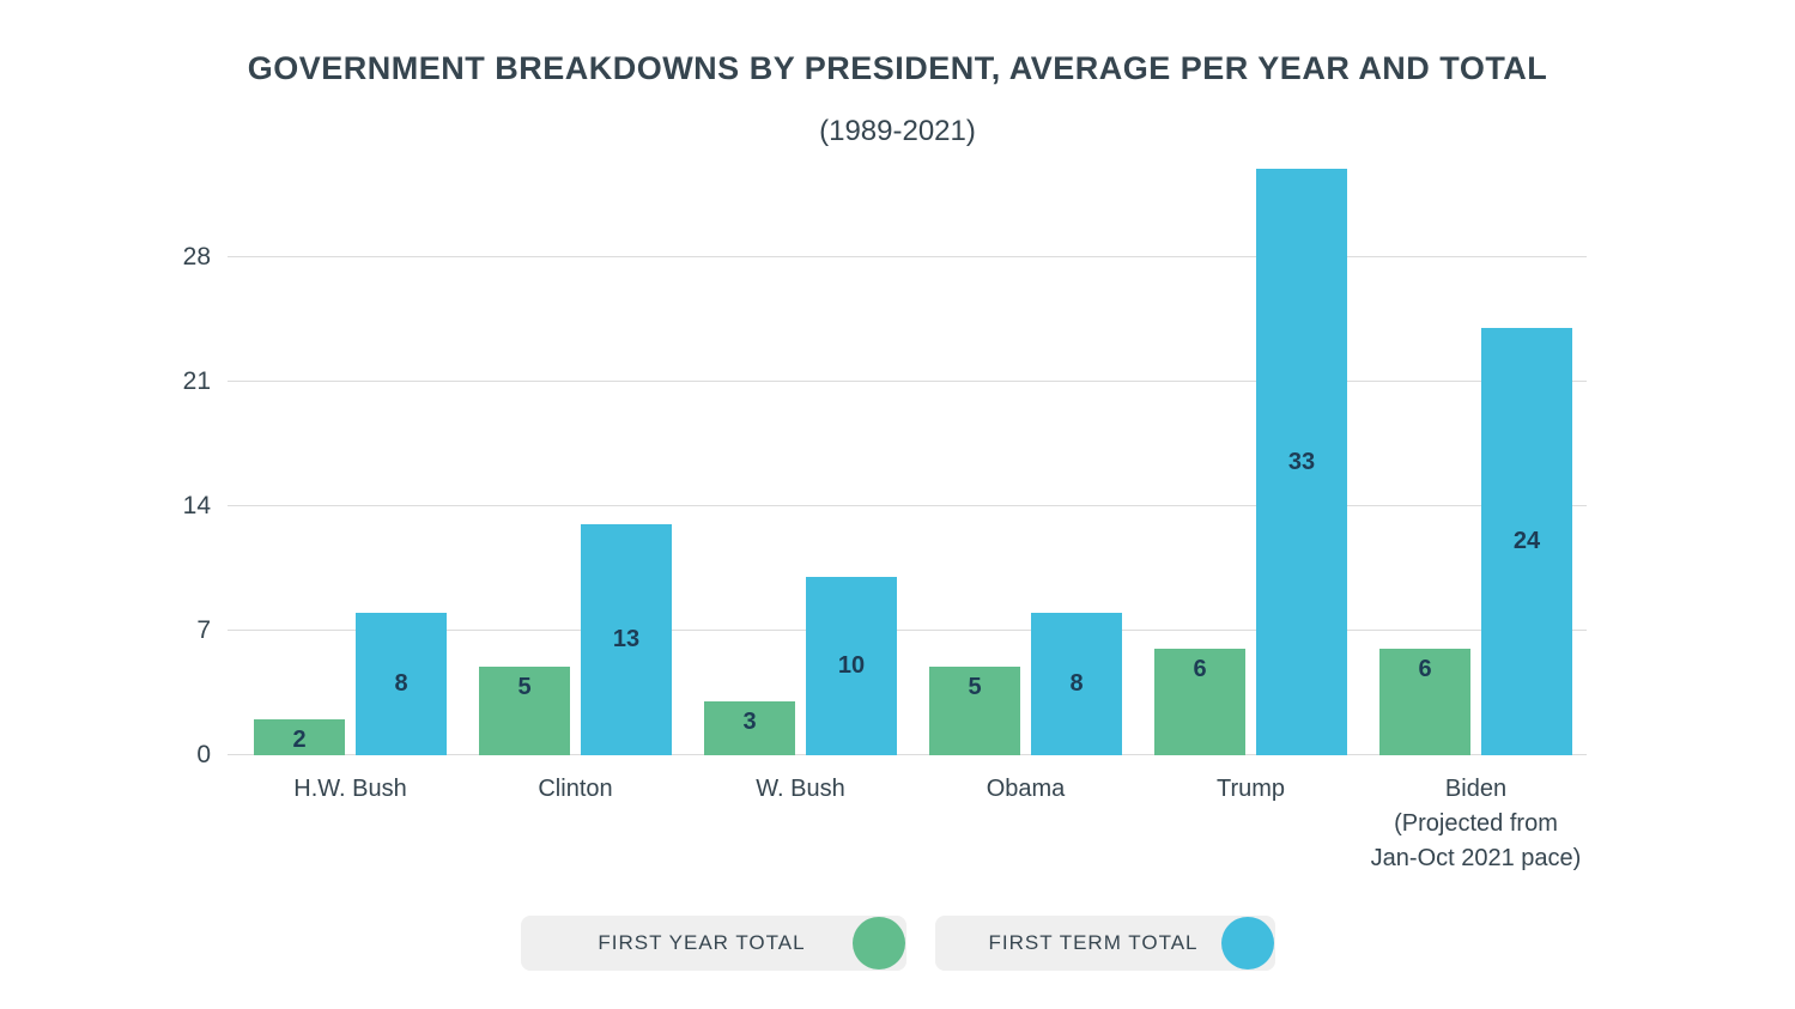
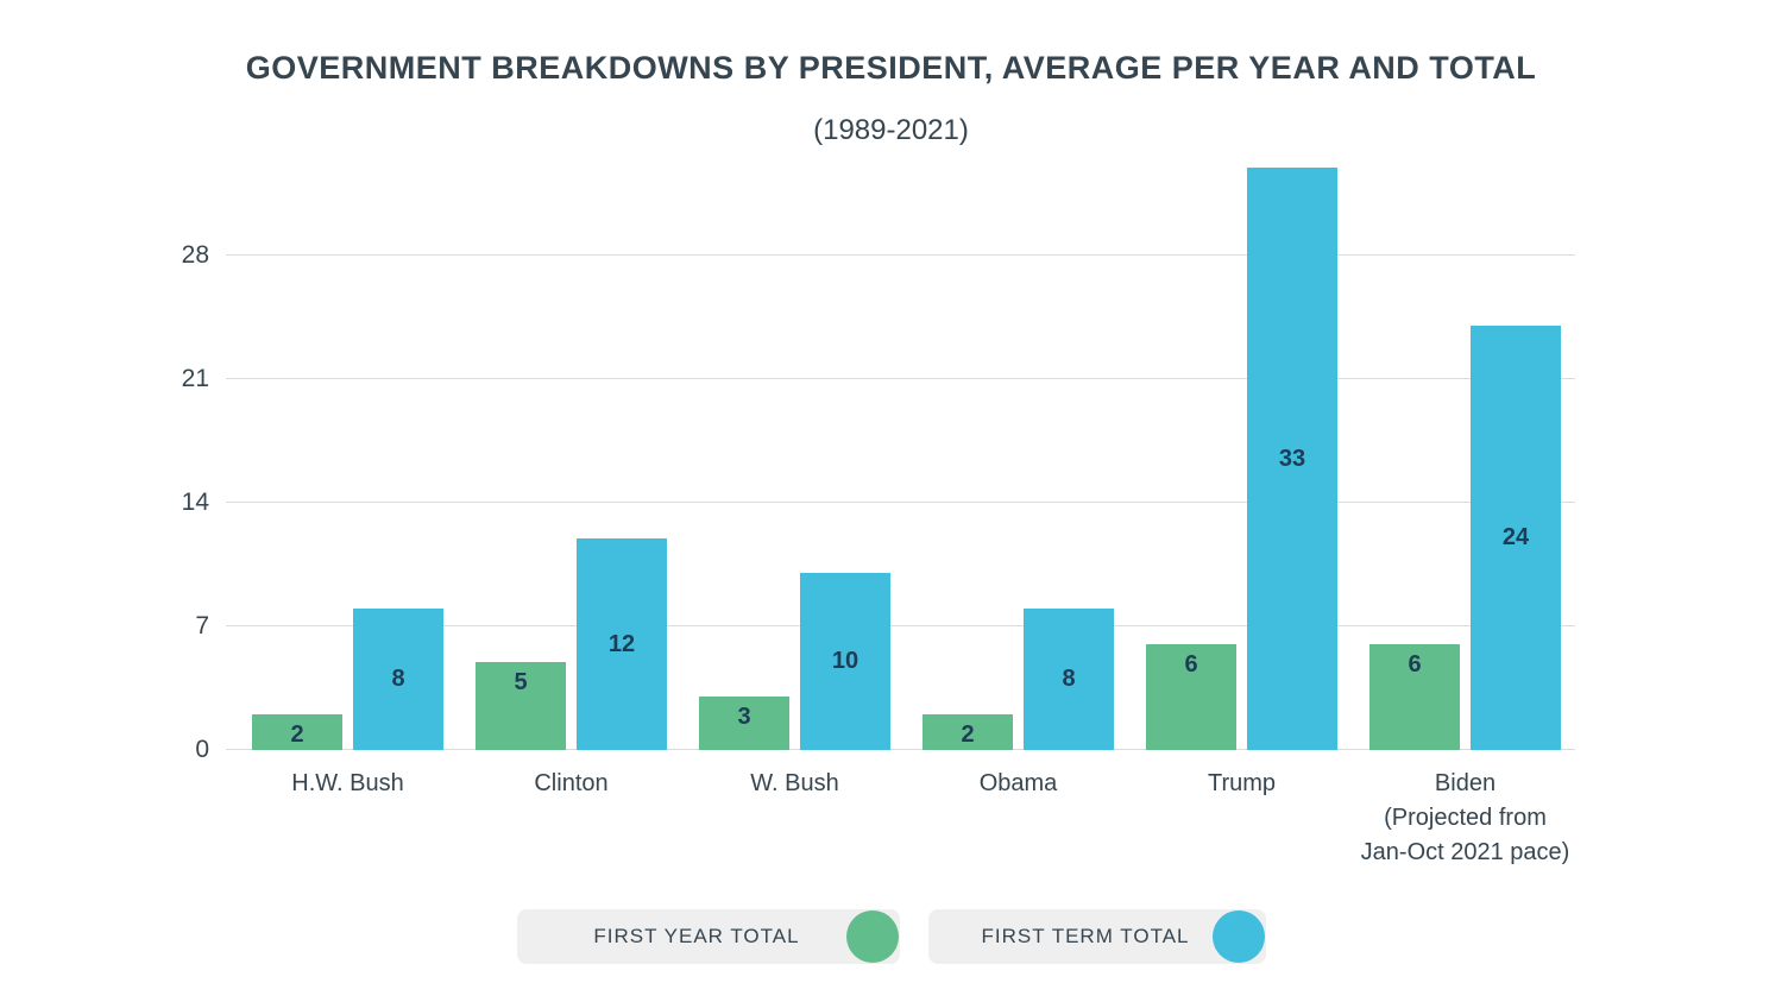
FIRST TERM TOTAL/Clinton: 13 -> 12
FIRST YEAR TOTAL/Obama: 5 -> 2
